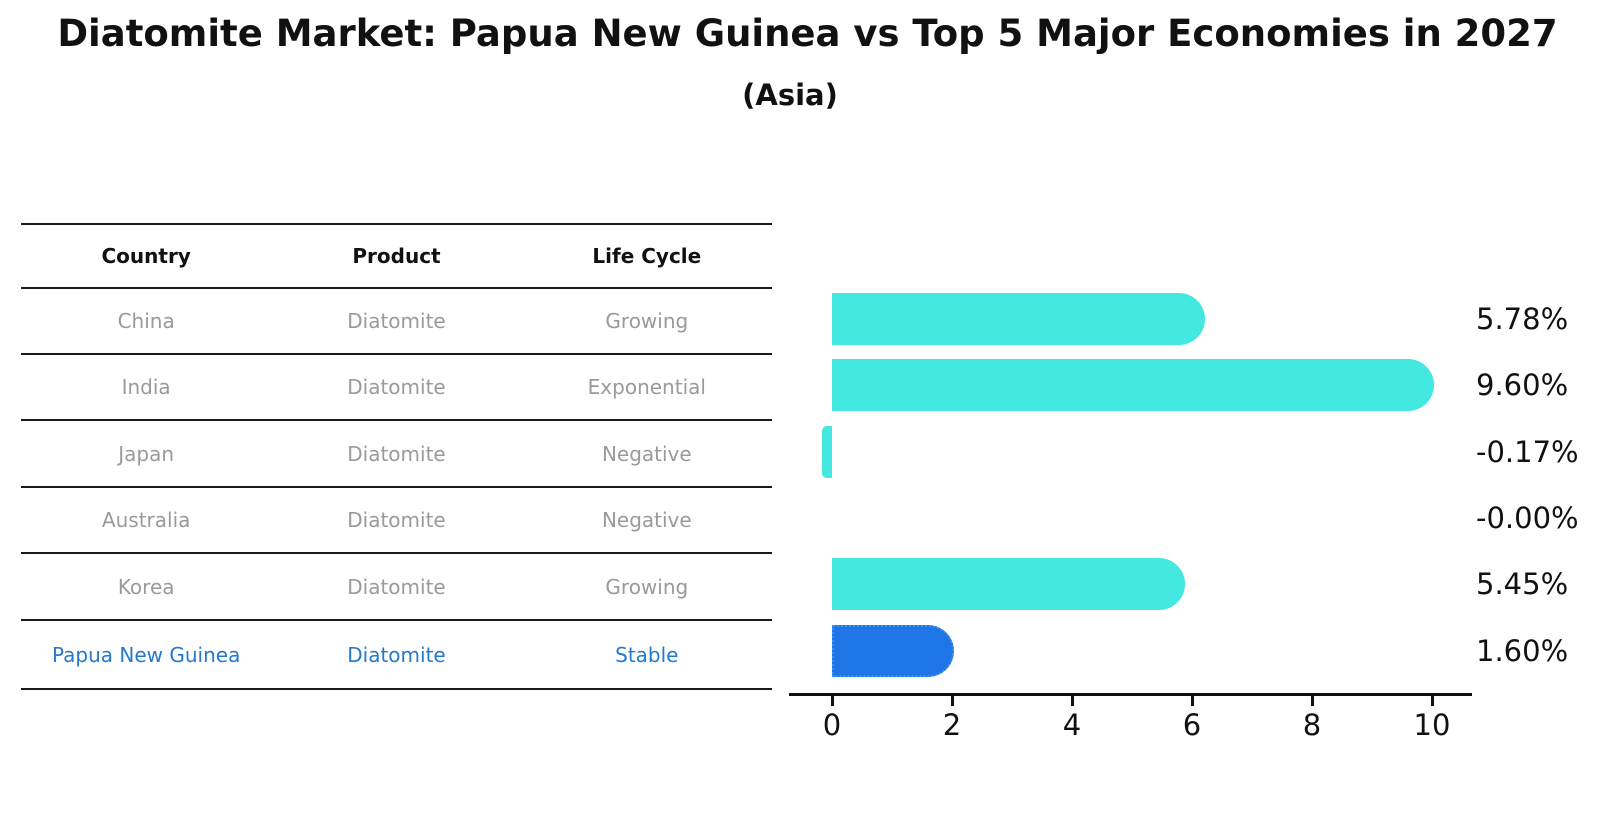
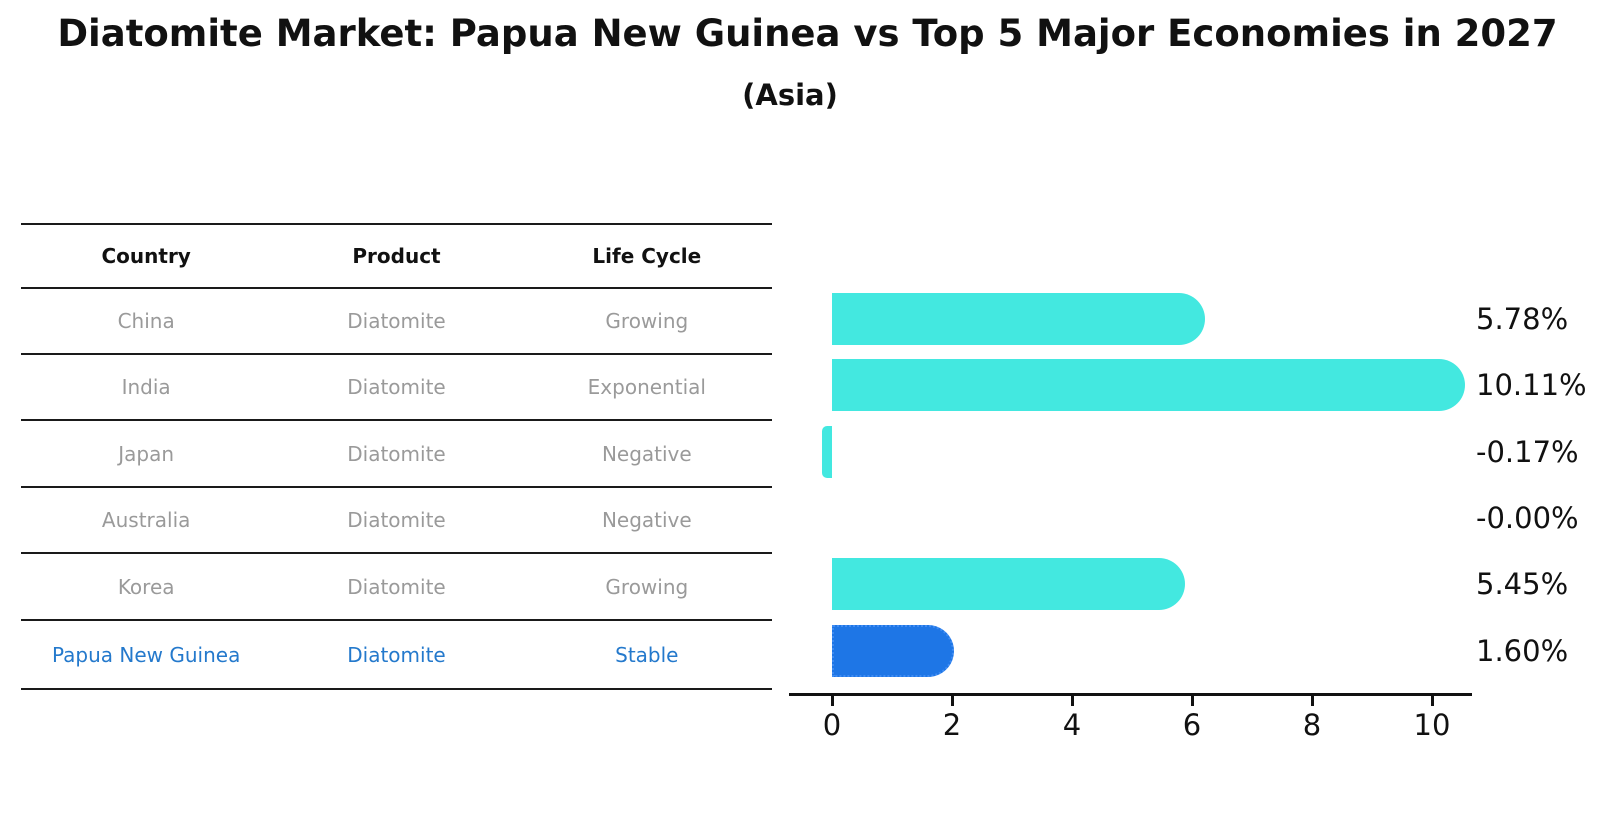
India: 9.60% -> 10.11%
